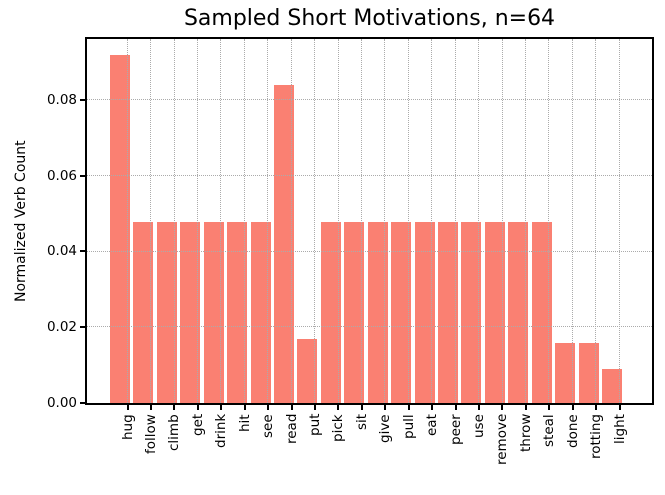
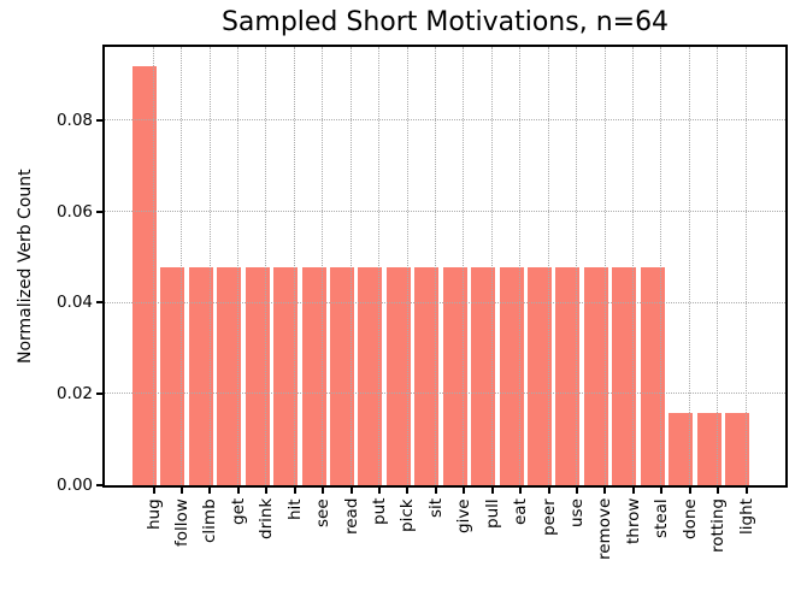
read: 0.084 -> 0.048
put: 0.017 -> 0.048
light: 0.009 -> 0.016
